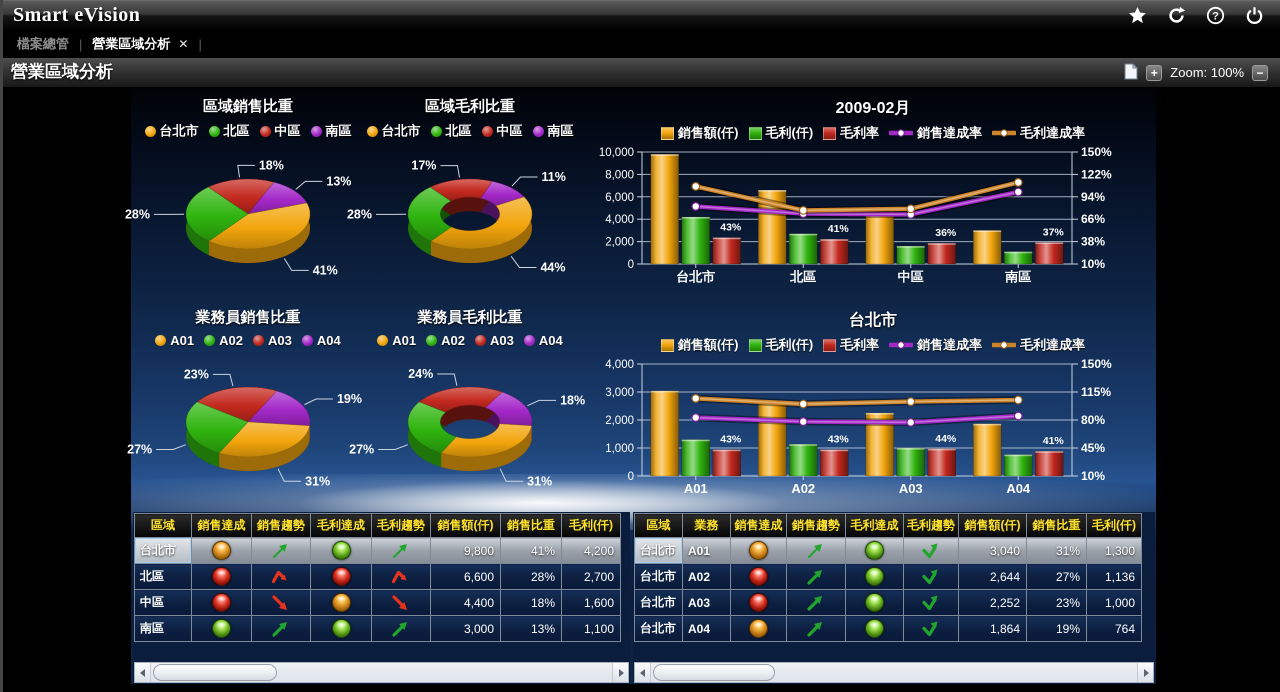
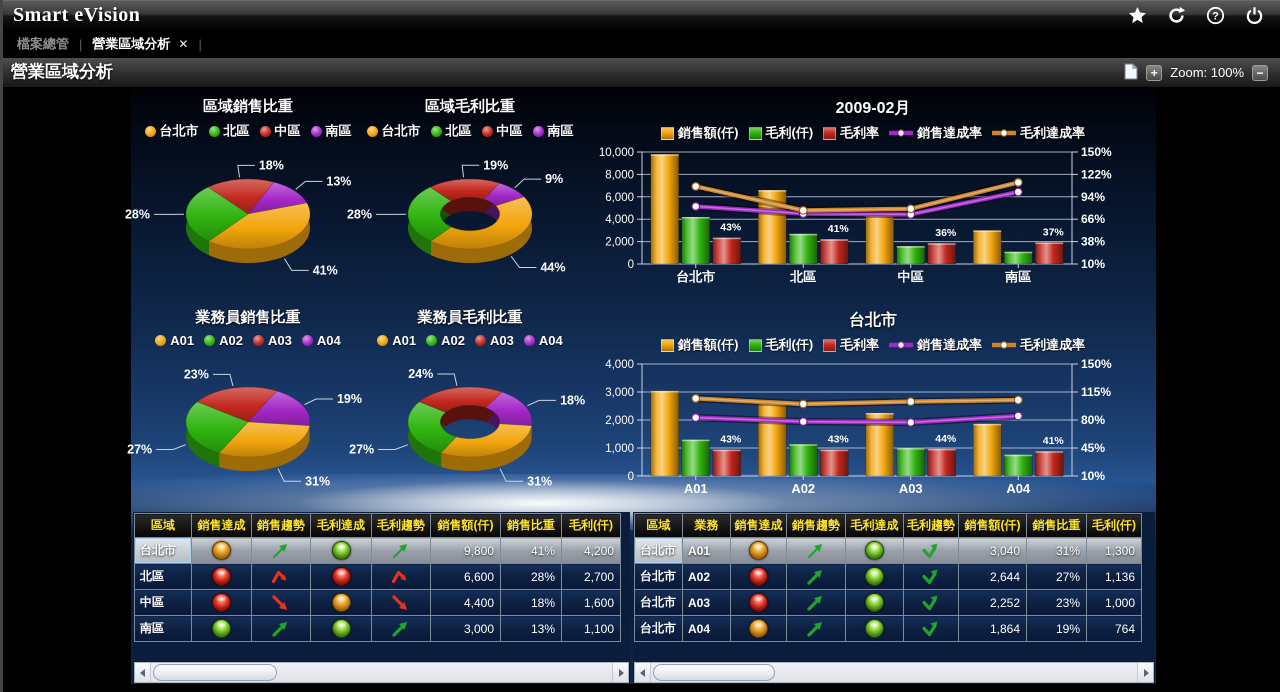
區域毛利比重/中區: 17% -> 19%
區域毛利比重/南區: 11% -> 9%
